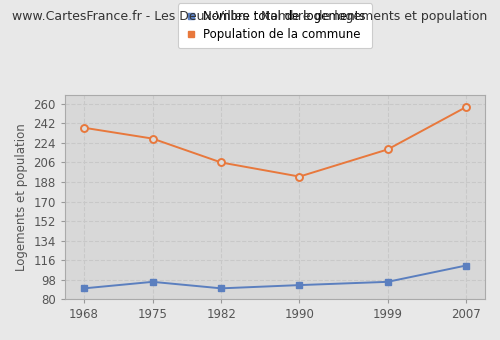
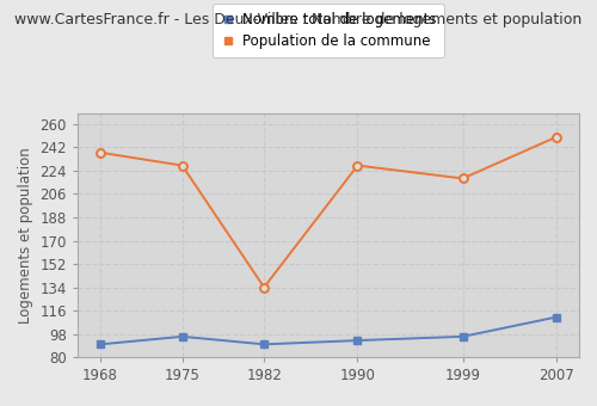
Population de la commune/1982: 206 -> 134
Population de la commune/1990: 193 -> 228
Population de la commune/2007: 257 -> 250
